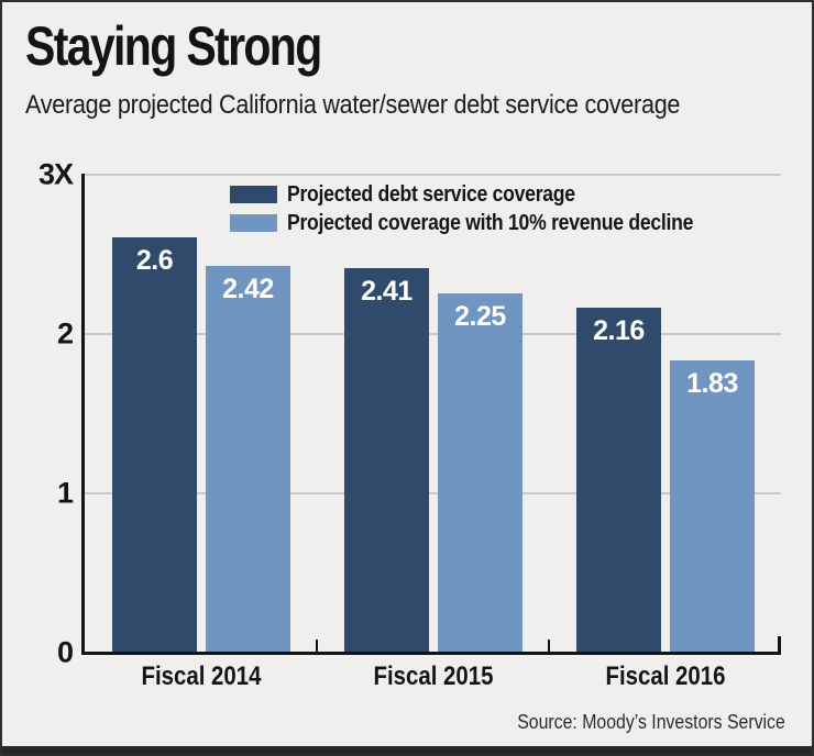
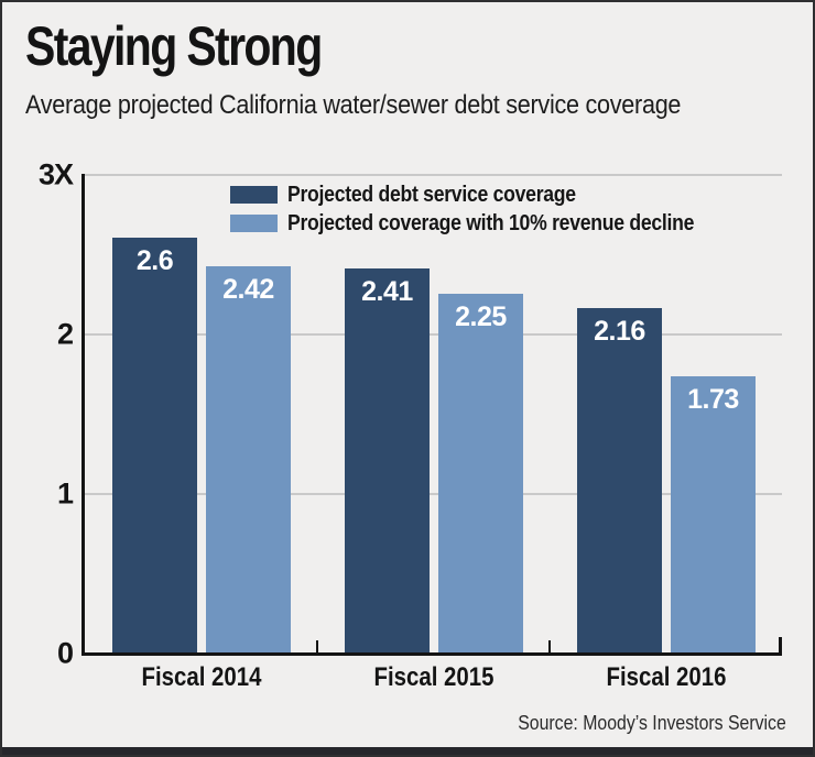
Projected coverage with 10% revenue decline/Fiscal 2016: 1.83 -> 1.73
